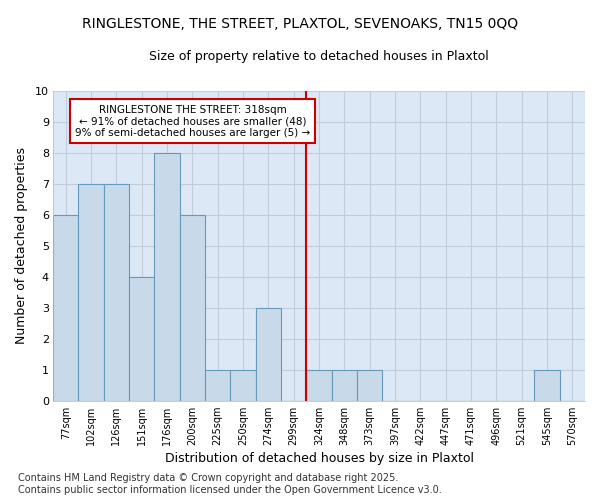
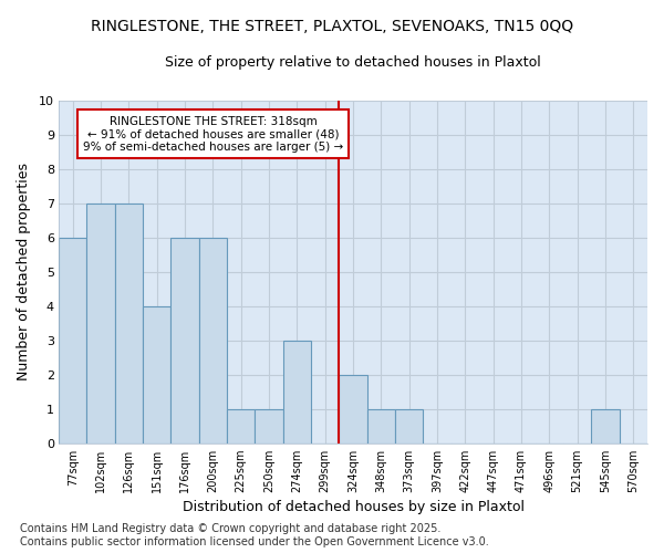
176sqm: 8 -> 6
324sqm: 1 -> 2
